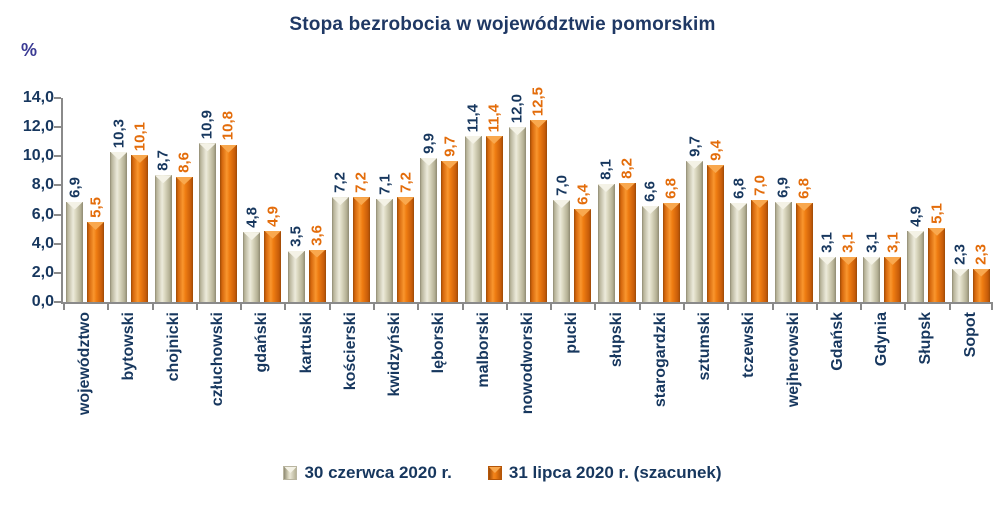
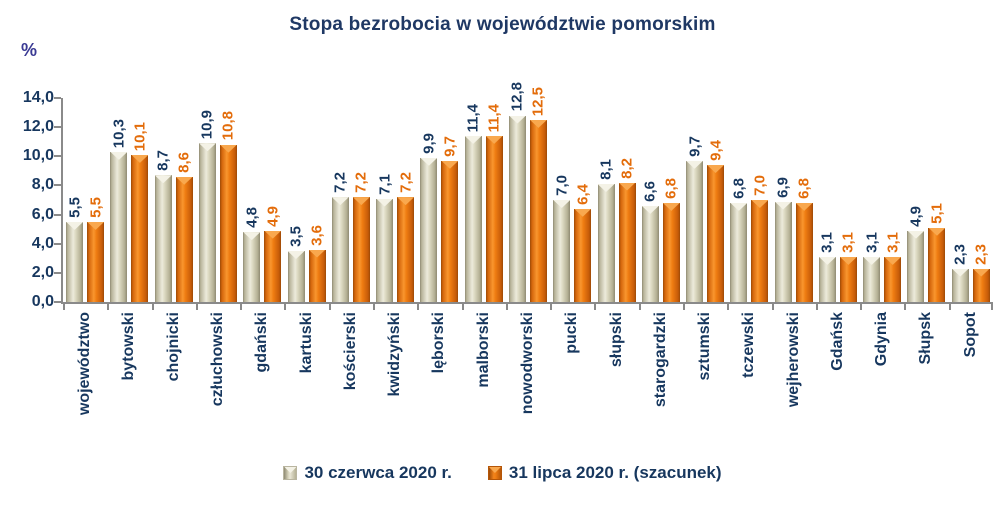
30 czerwca 2020 r./województwo: 6,9 -> 5,5
30 czerwca 2020 r./nowodworski: 12,0 -> 12,8
